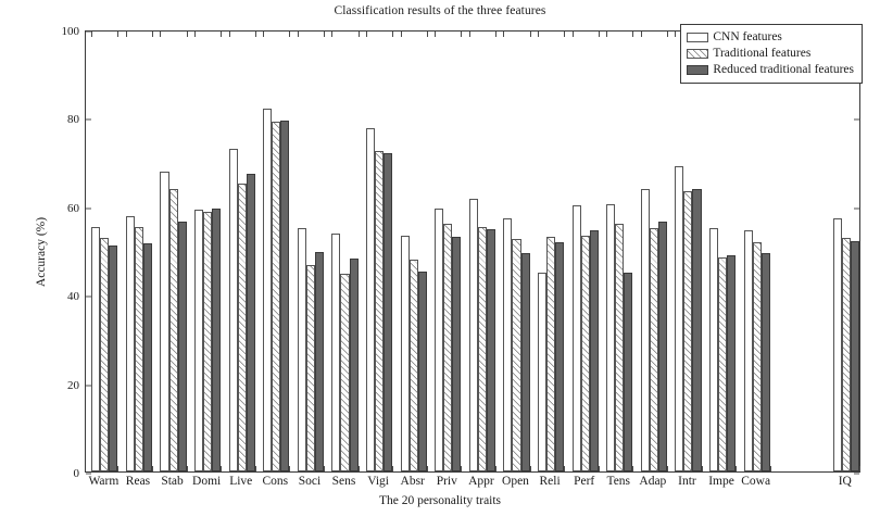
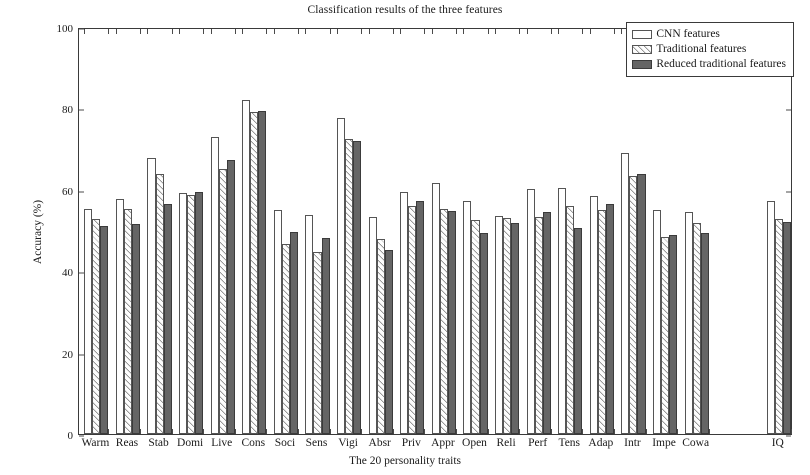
Reduced traditional features/Priv: 53 -> 57
CNN features/Reli: 45 -> 54
Reduced traditional features/Tens: 45 -> 50
CNN features/Adap: 64 -> 58
